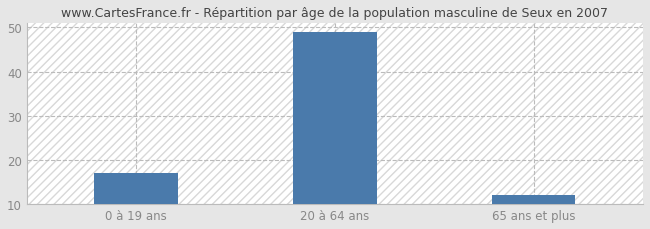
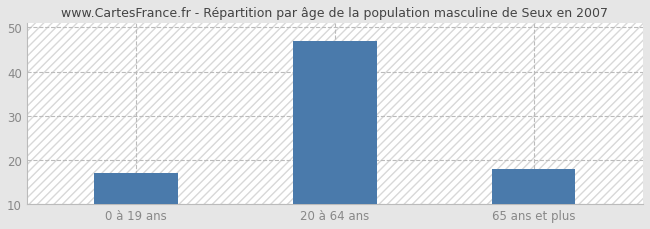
20 à 64 ans: 49 -> 47
65 ans et plus: 12 -> 18
